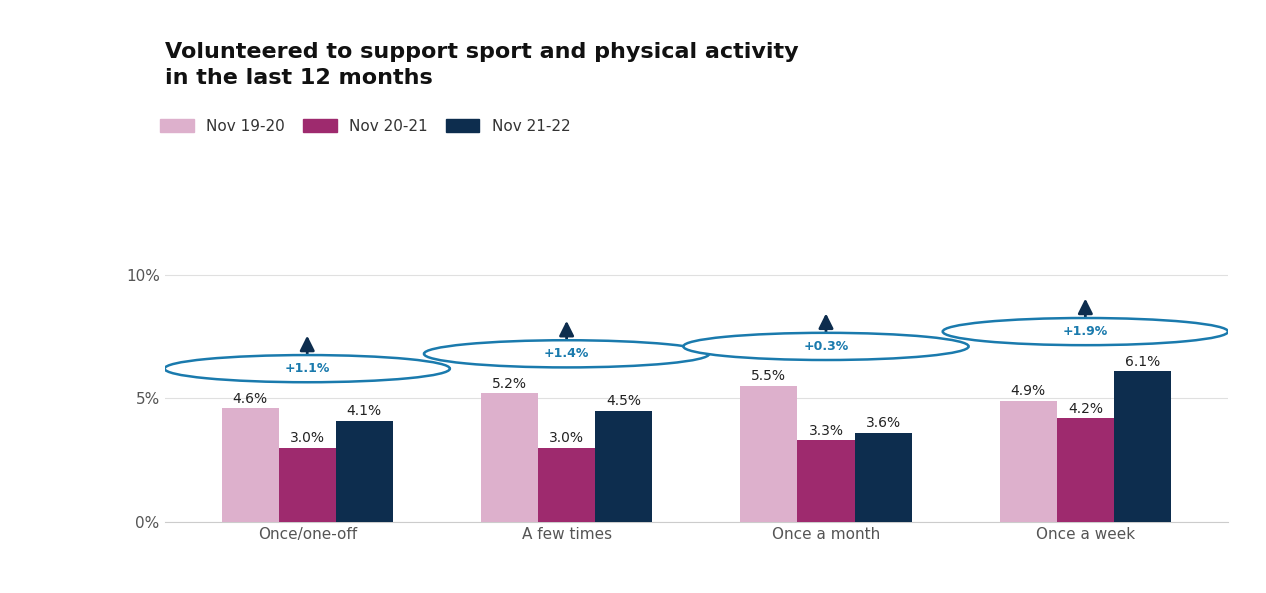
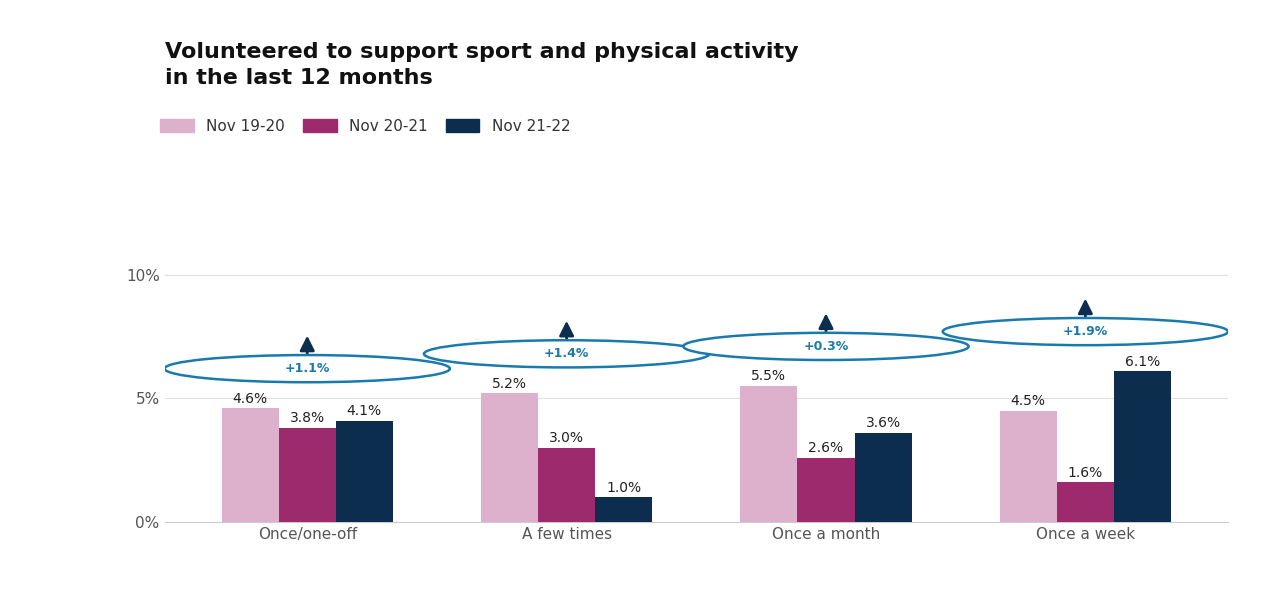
Nov 20-21/Once/one-off: 3.0% -> 3.8%
Nov 21-22/A few times: 4.5% -> 1.0%
Nov 20-21/Once a month: 3.3% -> 2.6%
Nov 19-20/Once a week: 4.9% -> 4.5%
Nov 20-21/Once a week: 4.2% -> 1.6%
